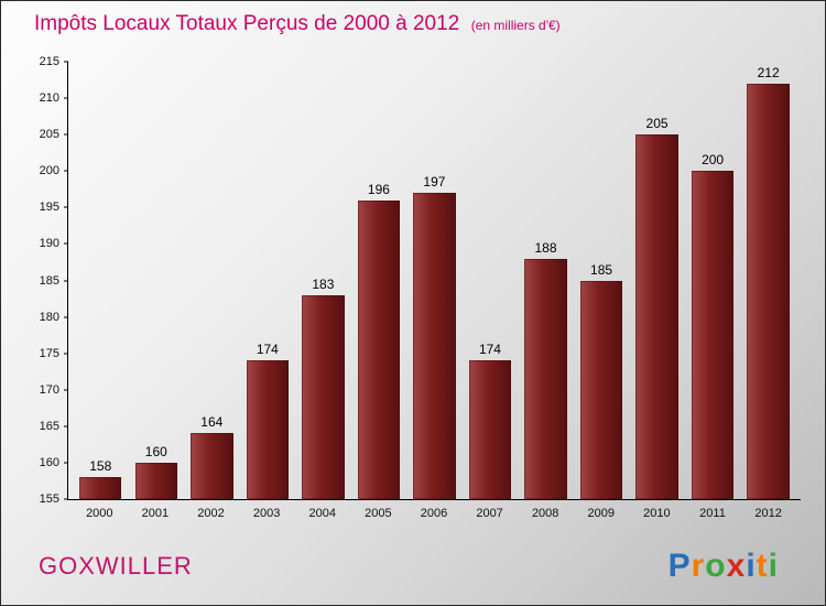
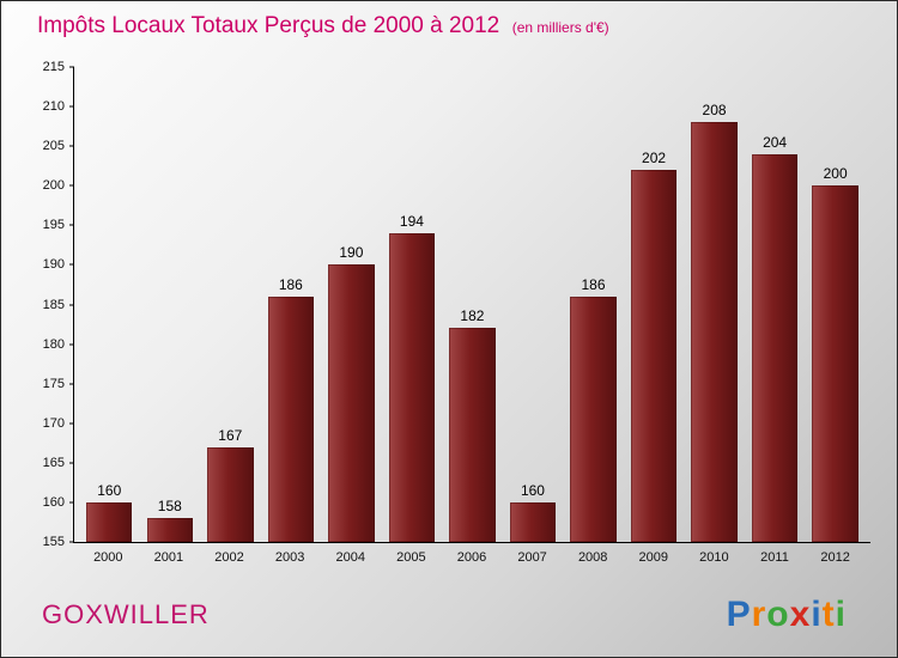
2000: 158 -> 160
2001: 160 -> 158
2002: 164 -> 167
2003: 174 -> 186
2004: 183 -> 190
2005: 196 -> 194
2006: 197 -> 182
2007: 174 -> 160
2008: 188 -> 186
2009: 185 -> 202
2010: 205 -> 208
2011: 200 -> 204
2012: 212 -> 200
